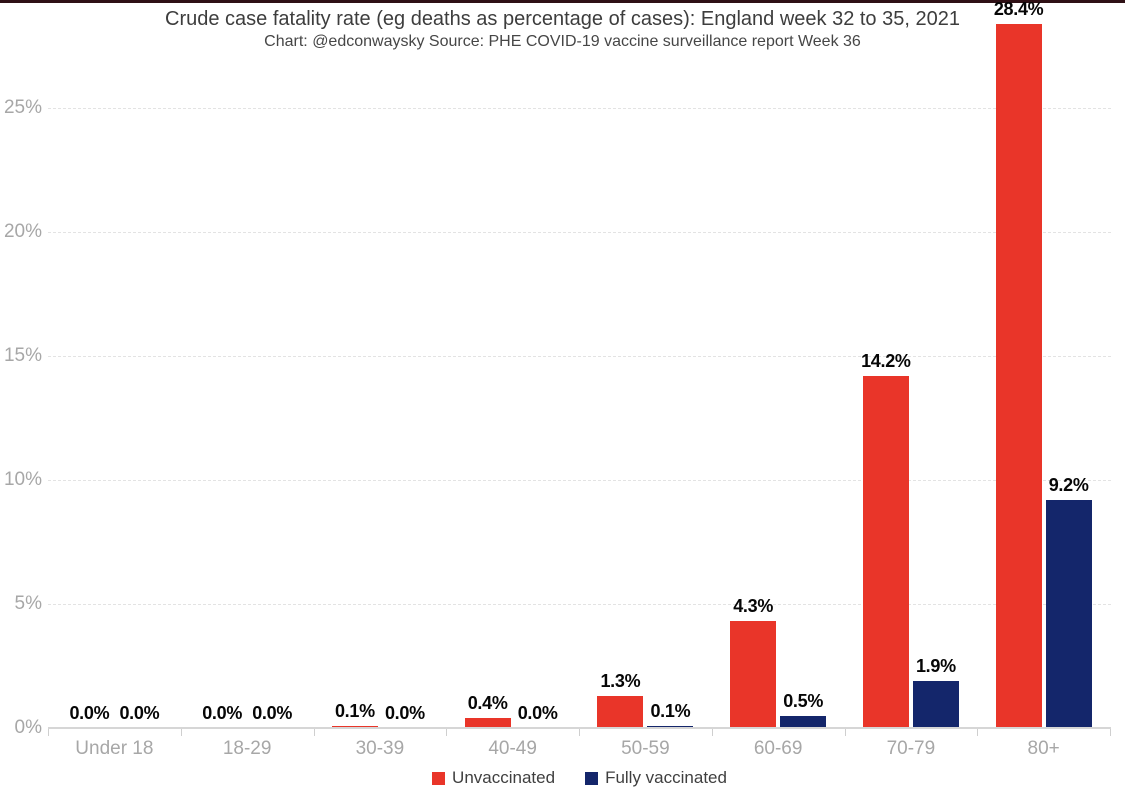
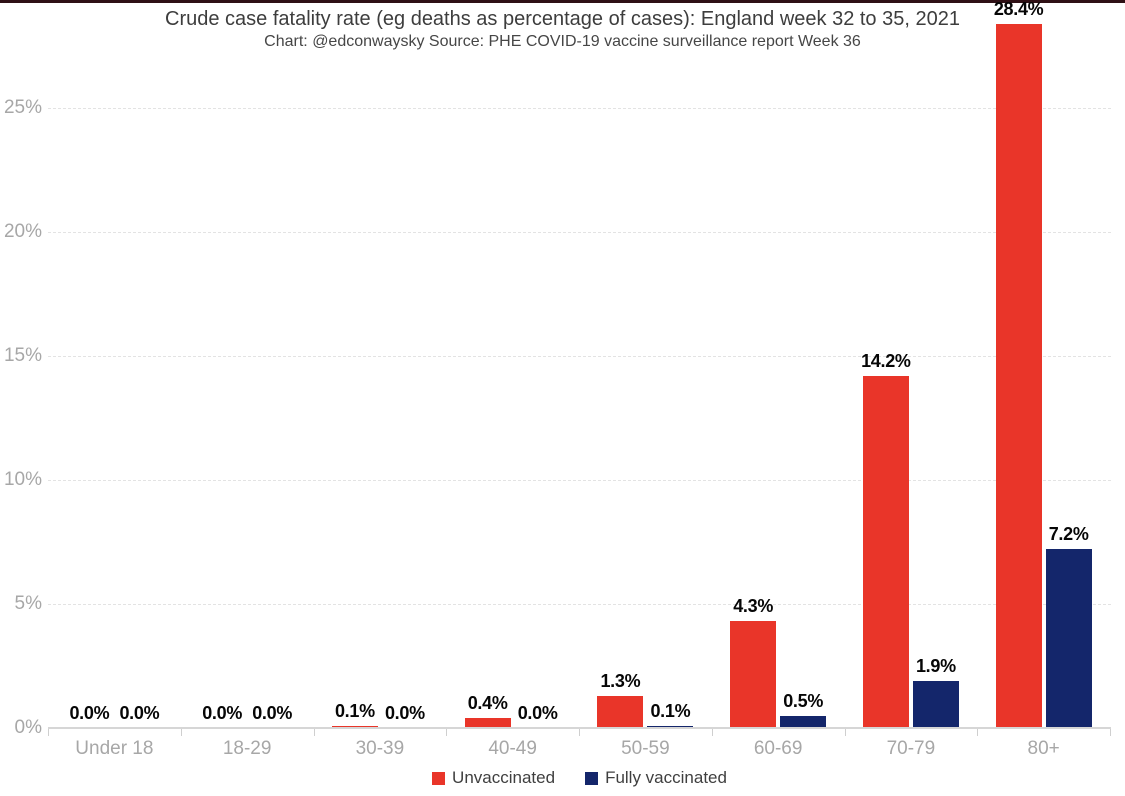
Fully vaccinated/80+: 9.2% -> 7.2%
